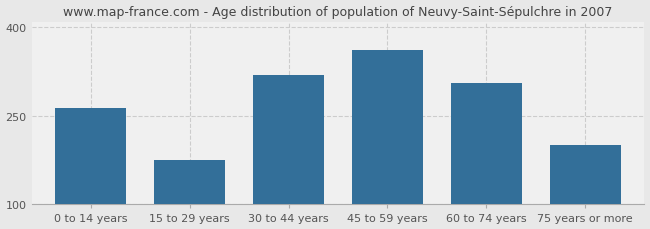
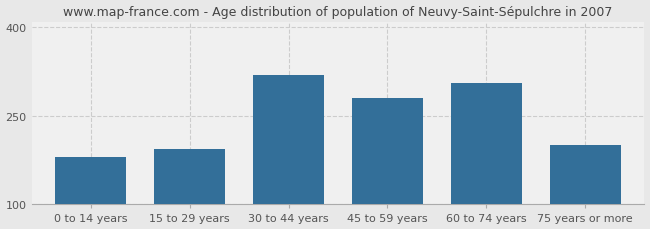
0 to 14 years: 263 -> 180
15 to 29 years: 175 -> 194
45 to 59 years: 362 -> 280
